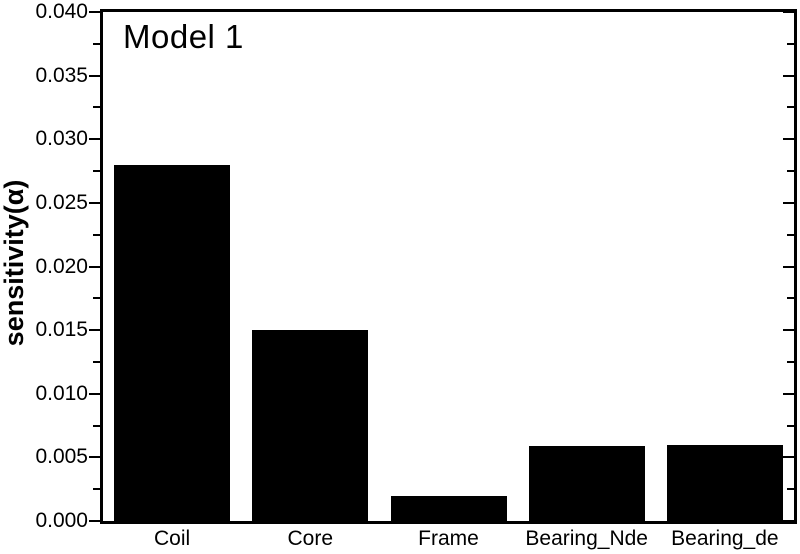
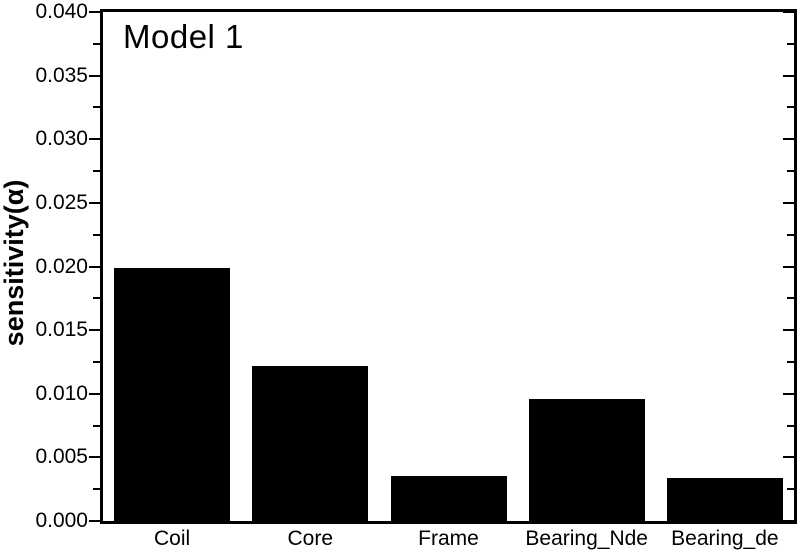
Coil: 0.0280 -> 0.0199
Core: 0.0150 -> 0.0122
Frame: 0.0020 -> 0.0035
Bearing_Nde: 0.0059 -> 0.0096
Bearing_de: 0.0060 -> 0.0034
